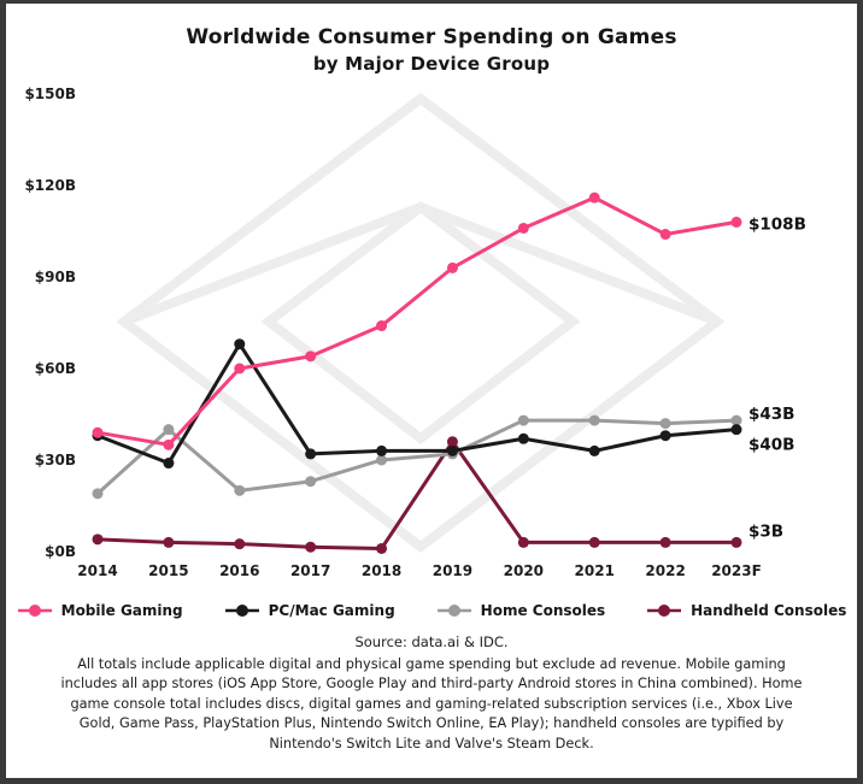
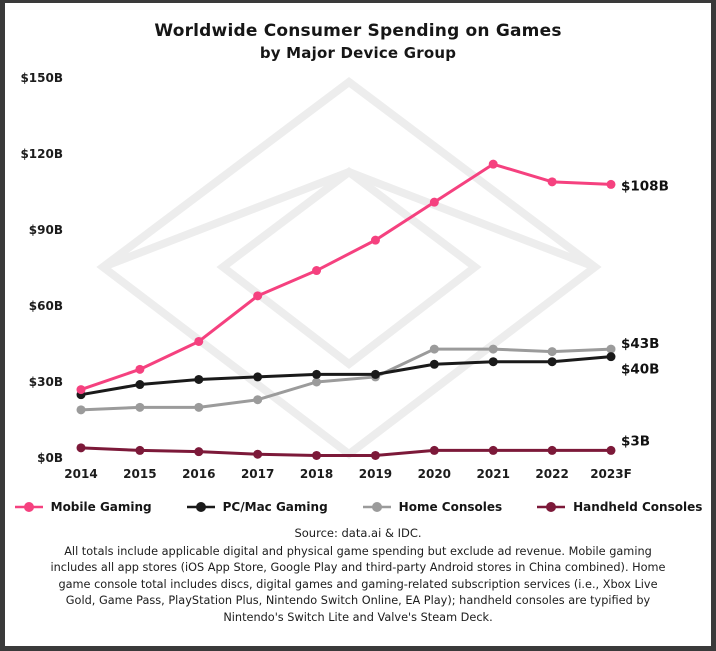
Mobile Gaming/2014: $39B -> $27B
PC/Mac Gaming/2014: $38B -> $25B
Home Consoles/2015: $40B -> $20B
Mobile Gaming/2016: $60B -> $46B
PC/Mac Gaming/2016: $68B -> $31B
Mobile Gaming/2019: $93B -> $86B
Handheld Consoles/2019: $36B -> $1B
Mobile Gaming/2020: $106B -> $101B
PC/Mac Gaming/2021: $33B -> $38B
Mobile Gaming/2022: $104B -> $109B
